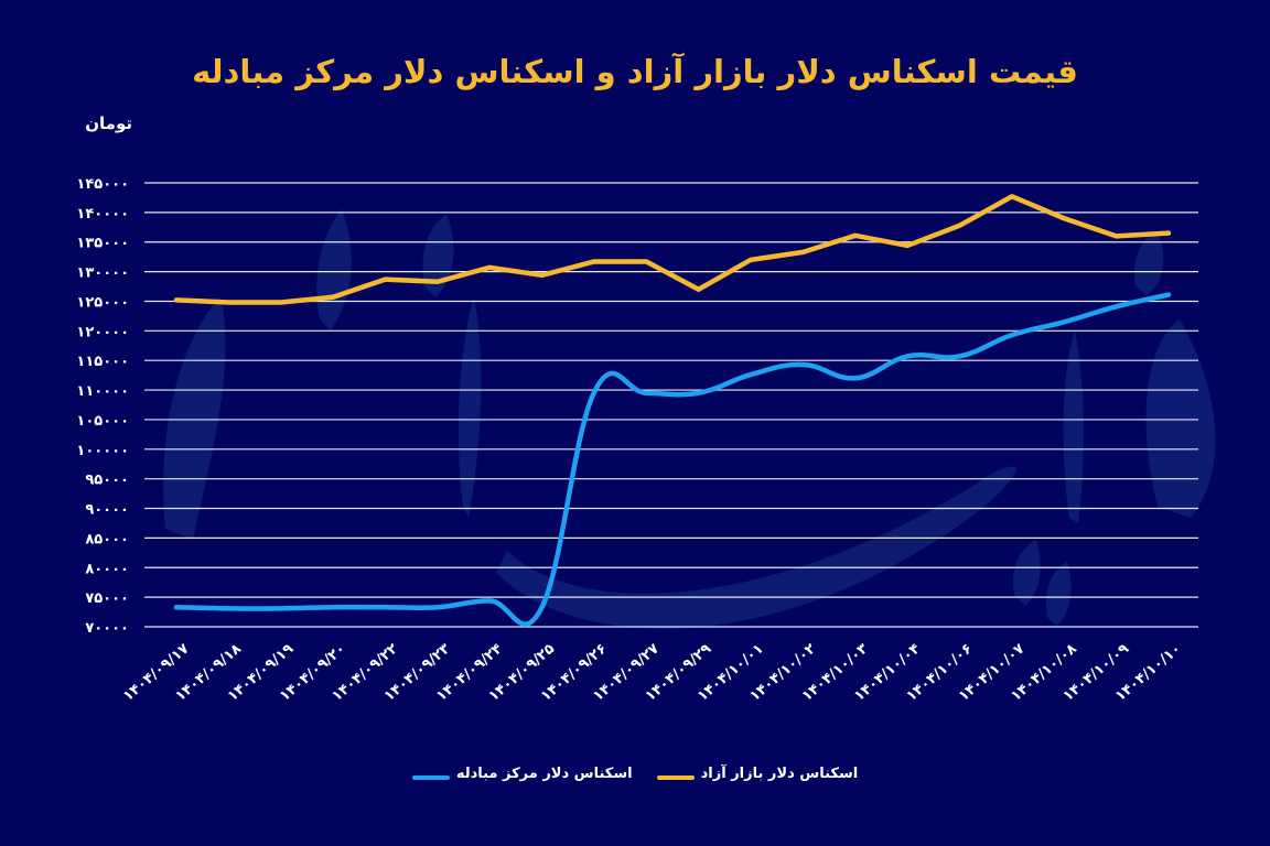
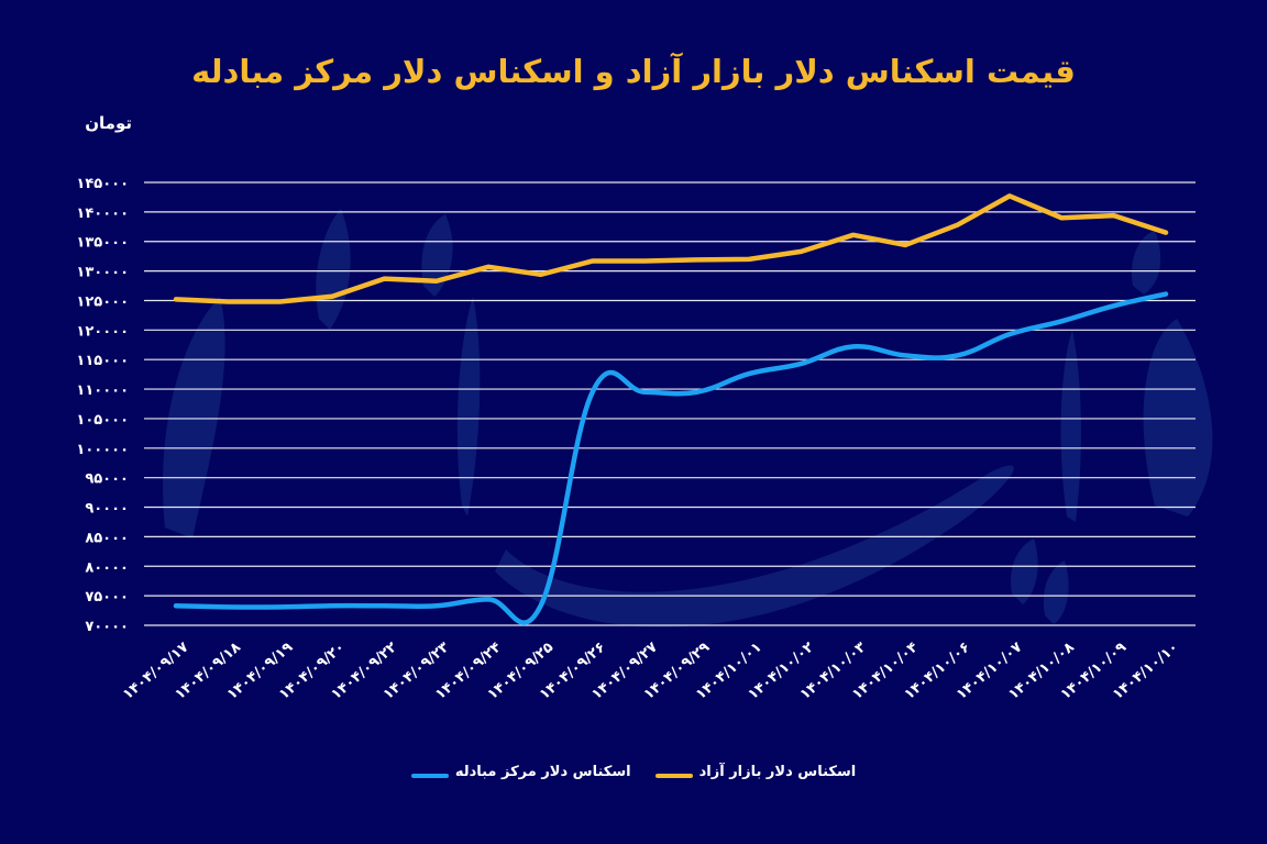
اسکناس دلار بازار آزاد/۱۴۰۴/۰۹/۲۹: 127000 -> 132000
اسکناس دلار مرکز مبادله/۱۴۰۴/۱۰/۰۳: 112000 -> 117000
اسکناس دلار بازار آزاد/۱۴۰۴/۱۰/۰۹: 136000 -> 139000
